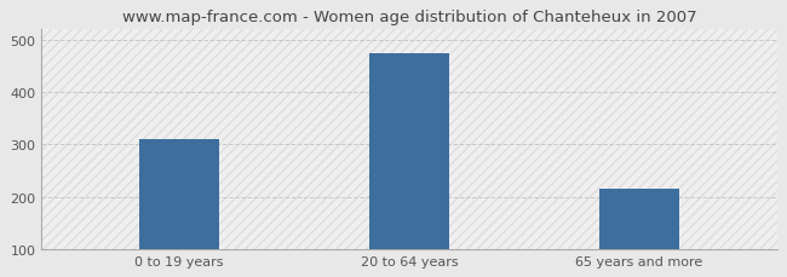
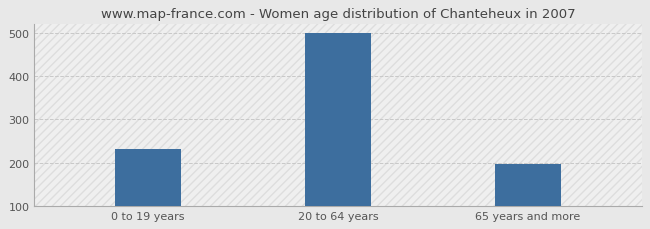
0 to 19 years: 310 -> 232
20 to 64 years: 475 -> 500
65 years and more: 215 -> 196
